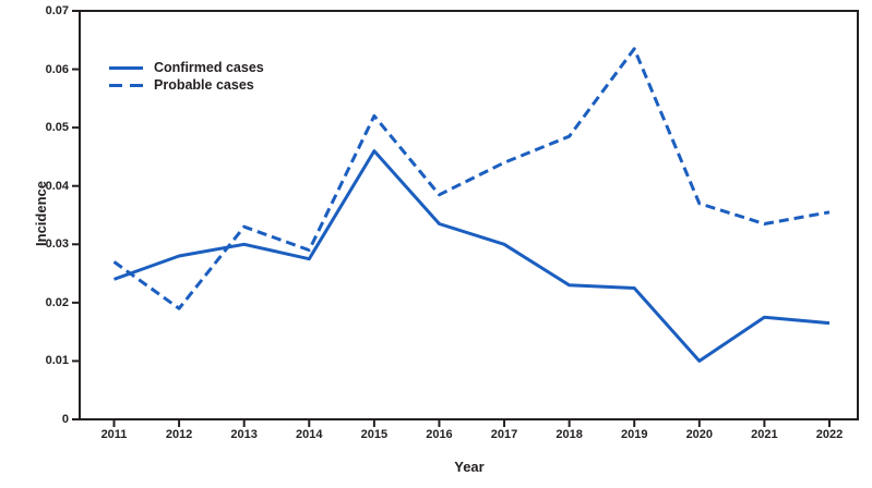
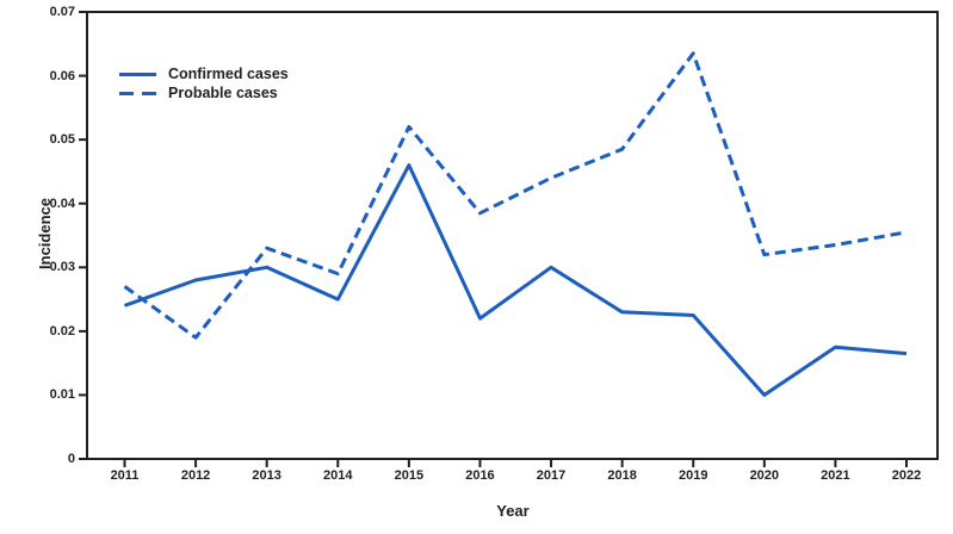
Confirmed cases/2014: 0.028 -> 0.025
Confirmed cases/2016: 0.034 -> 0.022
Probable cases/2020: 0.037 -> 0.032
